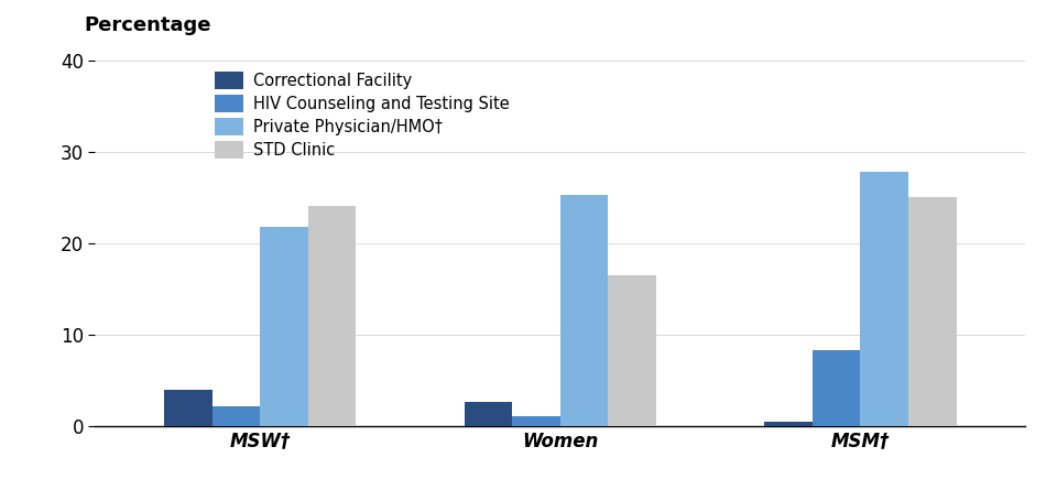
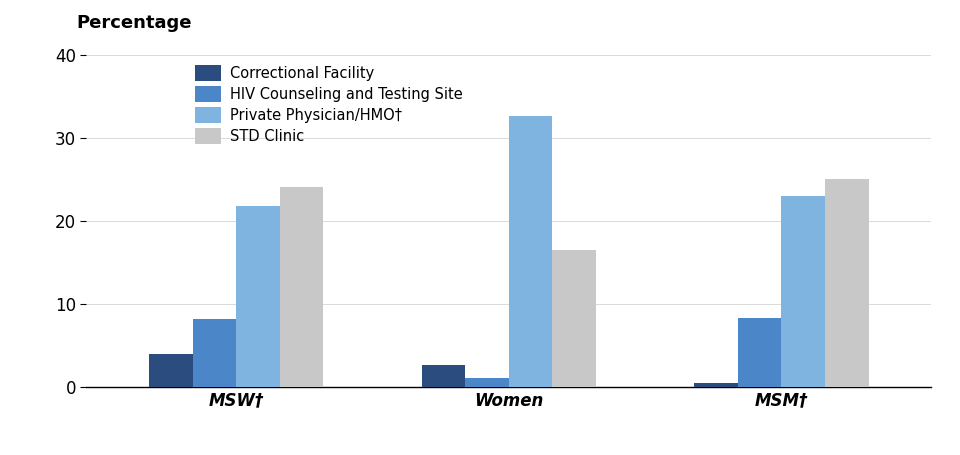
HIV Counseling and Testing Site/MSW†: 2.1 -> 8.2
Private Physician/HMO†/Women: 25.2 -> 32.6
Private Physician/HMO†/MSM†: 27.8 -> 23.0
